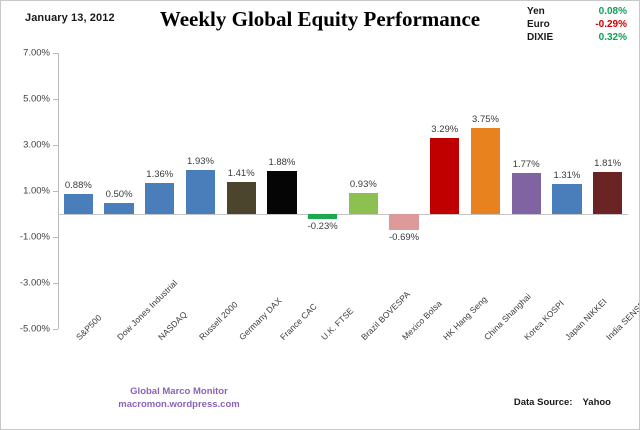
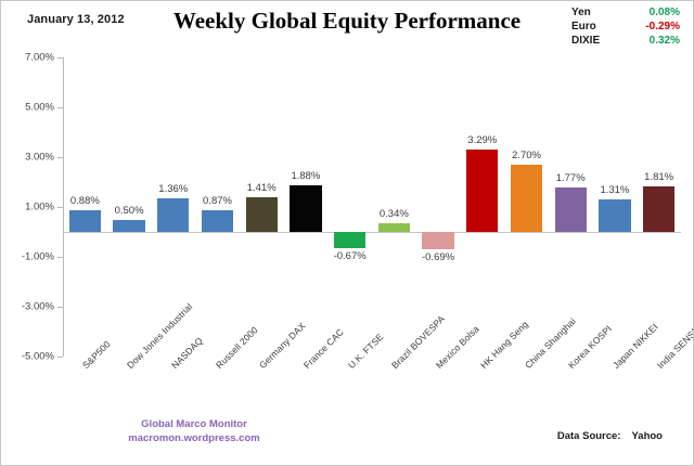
Russell 2000: 1.93% -> 0.87%
U.K. FTSE: -0.23% -> -0.67%
Brazil BOVESPA: 0.93% -> 0.34%
China Shanghai: 3.75% -> 2.70%
